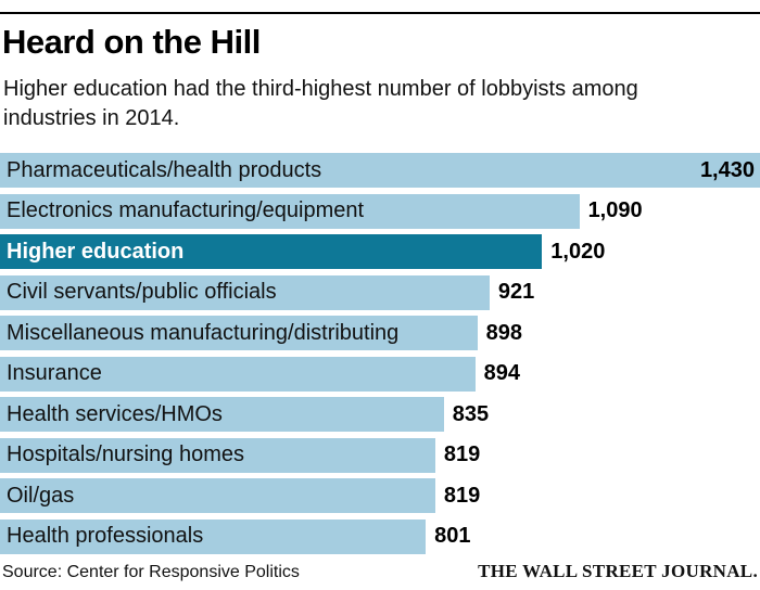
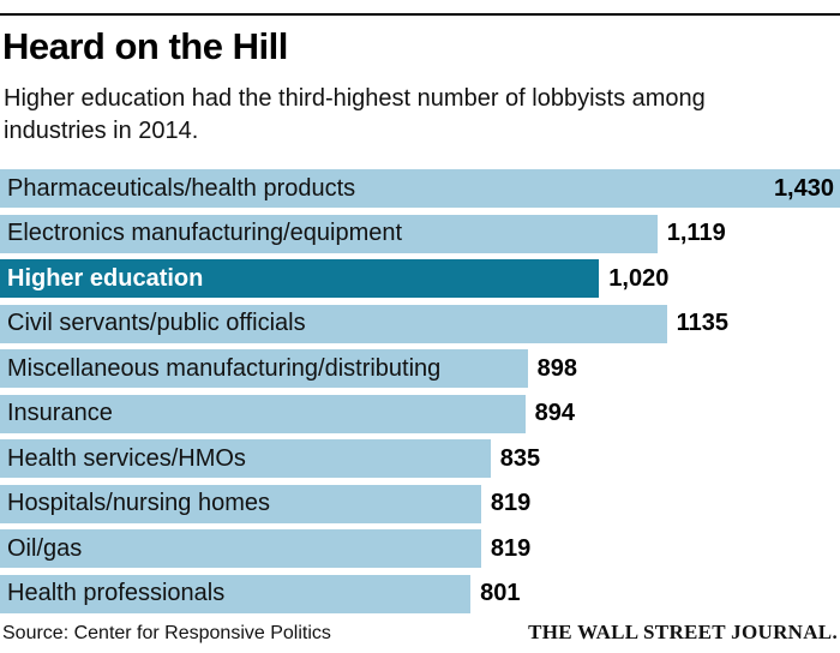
Electronics manufacturing/equipment: 1,090 -> 1,119
Civil servants/public officials: 921 -> 1135
